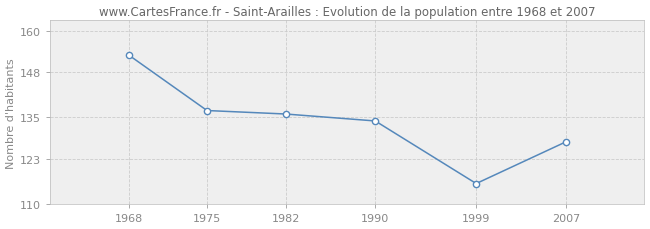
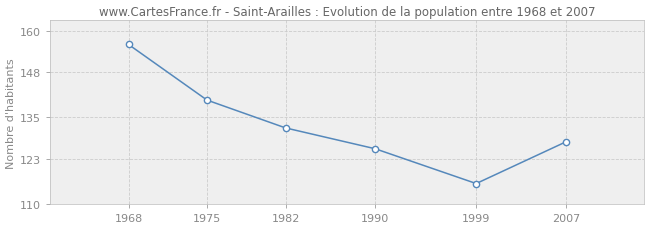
1968: 153 -> 156
1975: 137 -> 140
1982: 136 -> 132
1990: 134 -> 126
